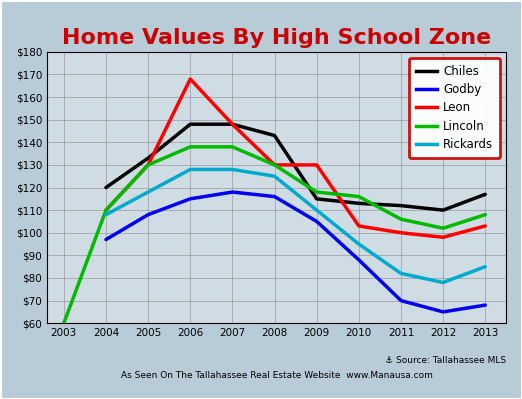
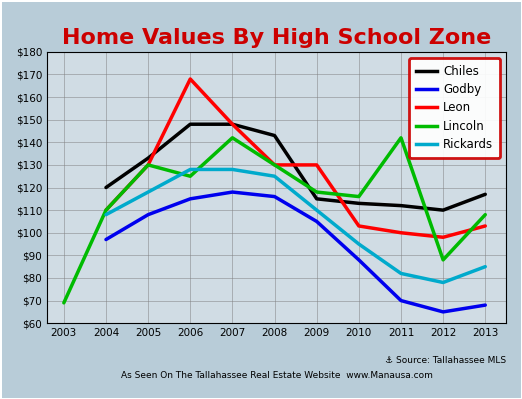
Lincoln/2003: $60 -> $69
Lincoln/2006: $138 -> $125
Lincoln/2007: $138 -> $142
Lincoln/2011: $106 -> $142
Lincoln/2012: $102 -> $88
